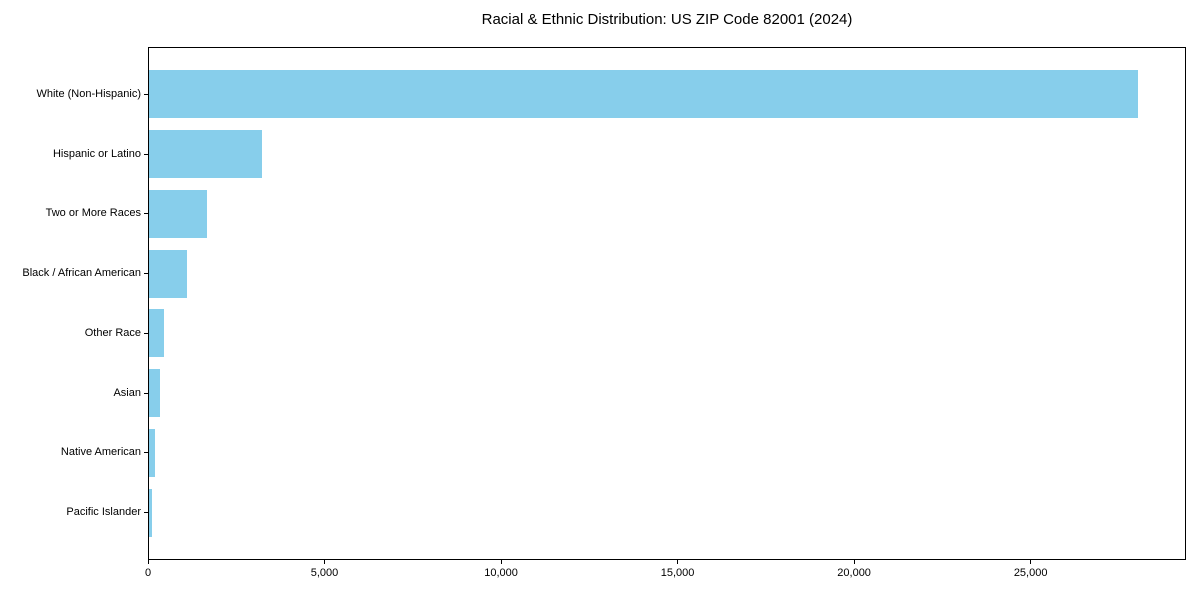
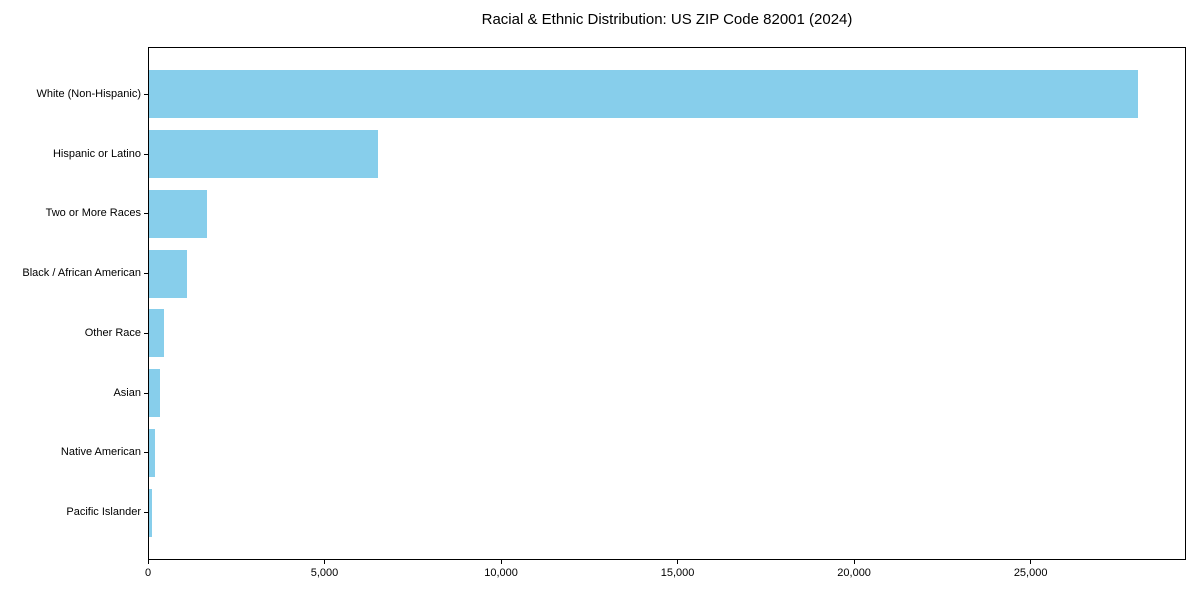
Hispanic or Latino: 3200 -> 6500
